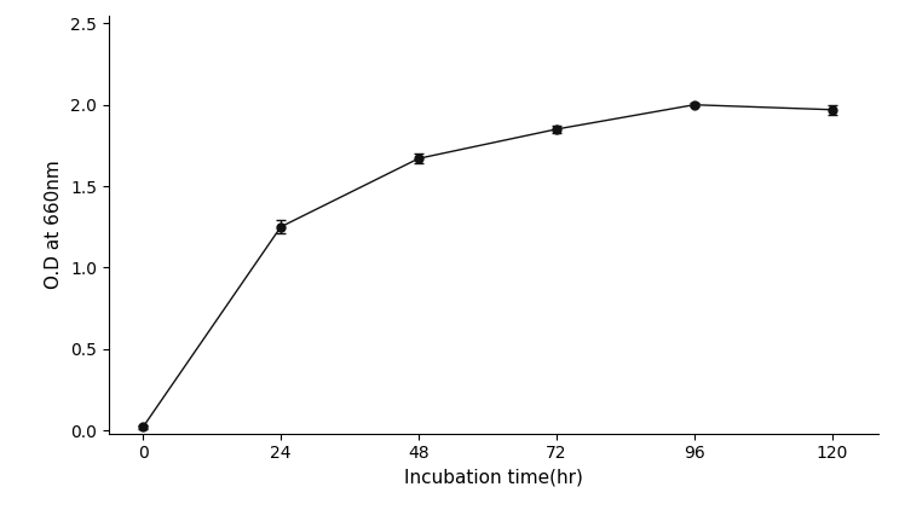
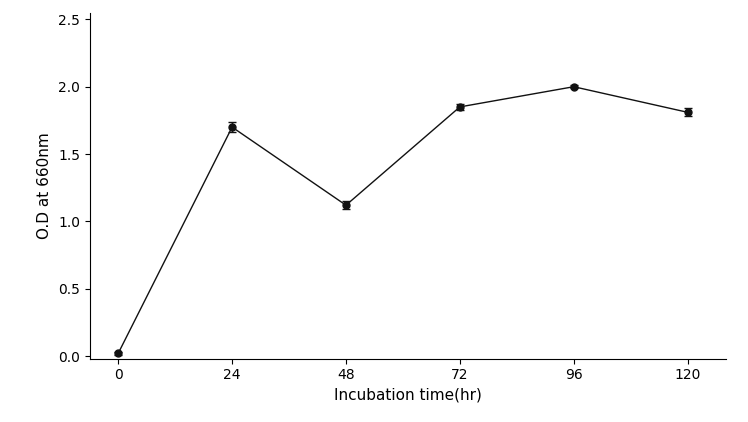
24: 1.25 -> 1.70
48: 1.67 -> 1.12
120: 1.97 -> 1.81
